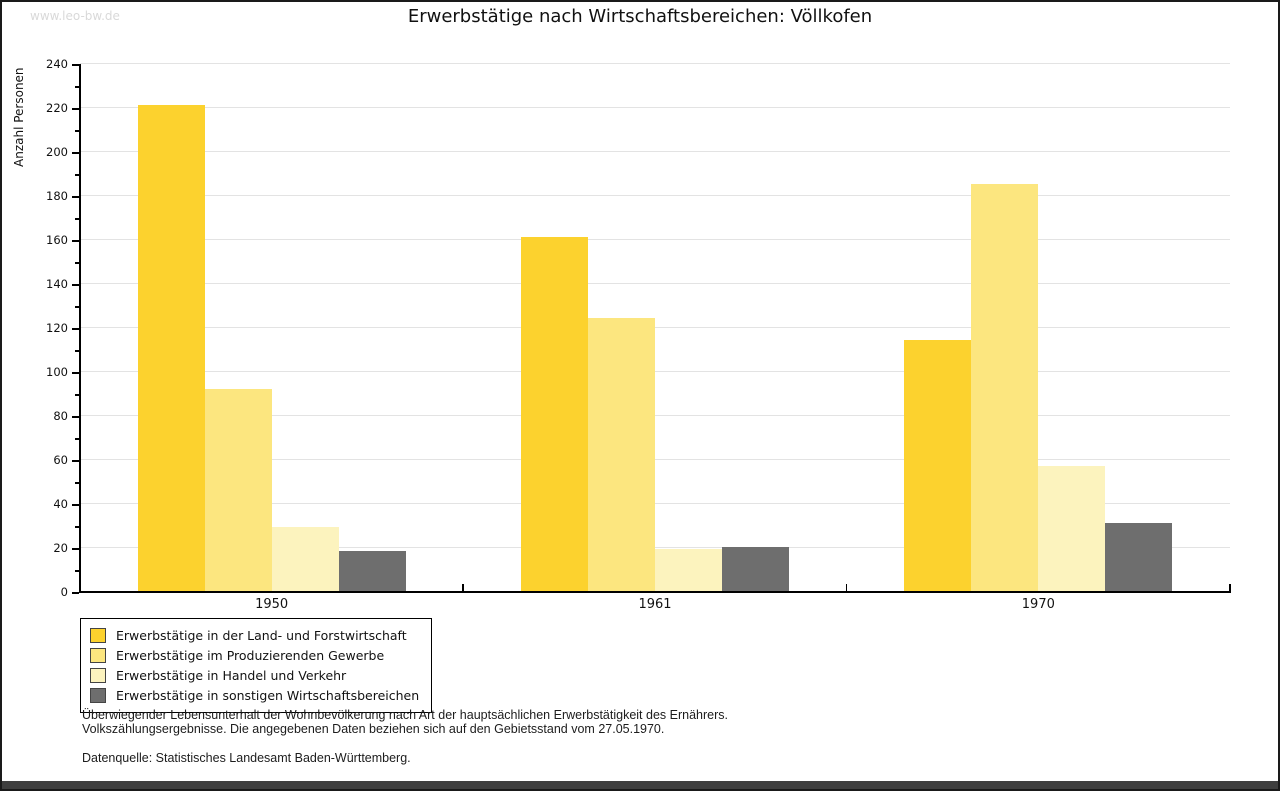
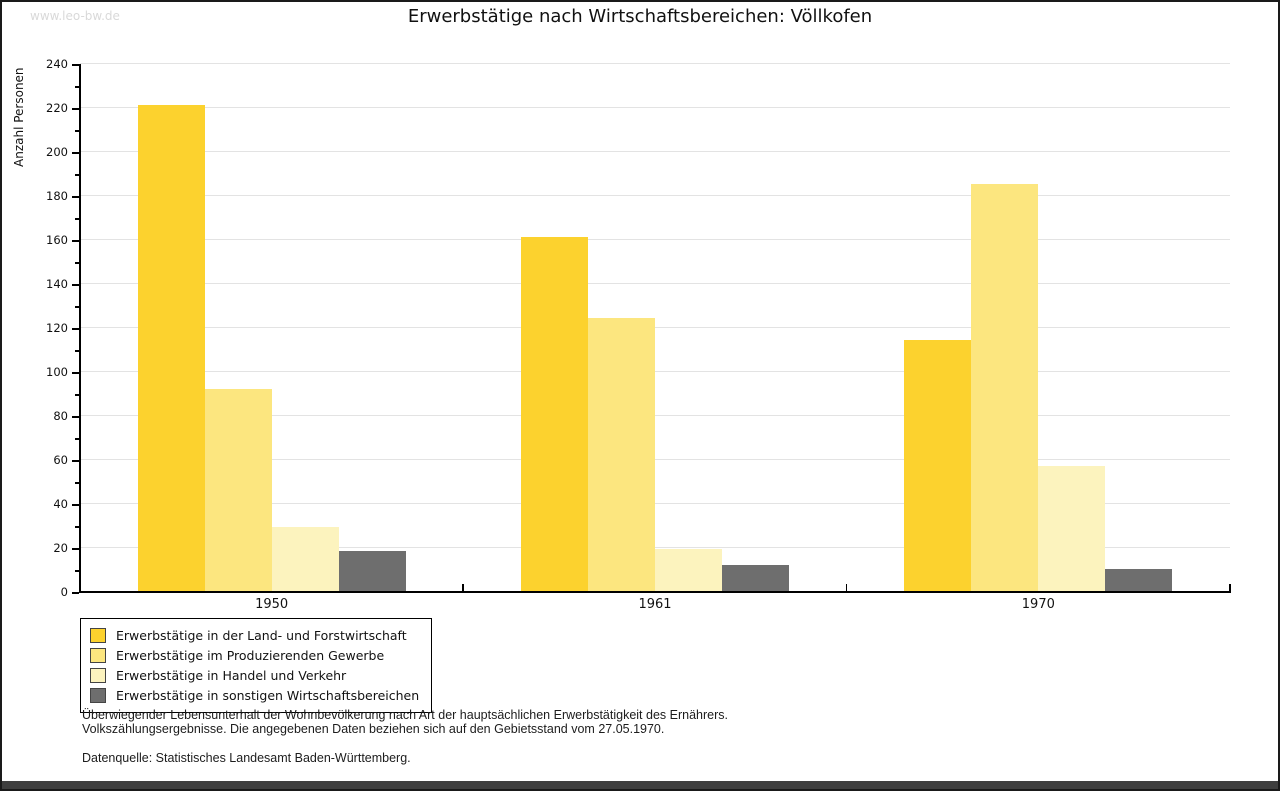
Erwerbstätige in sonstigen Wirtschaftsbereichen/1961: 20 -> 12
Erwerbstätige in sonstigen Wirtschaftsbereichen/1970: 31 -> 10
